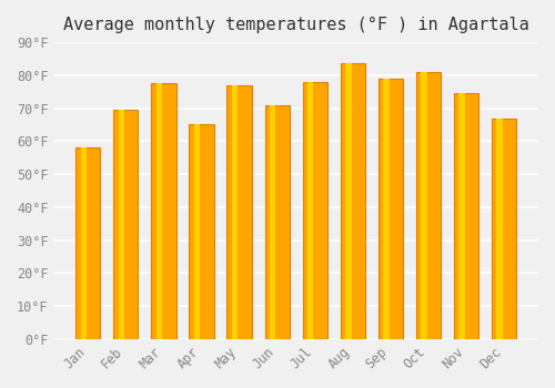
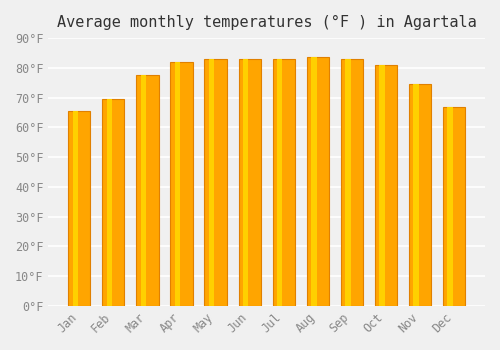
Jan: 58.0°F -> 65.5°F
Apr: 65.0°F -> 82.0°F
May: 77.0°F -> 83.0°F
Jun: 71.0°F -> 83.0°F
Jul: 78.0°F -> 83.0°F
Sep: 79.0°F -> 83.0°F
